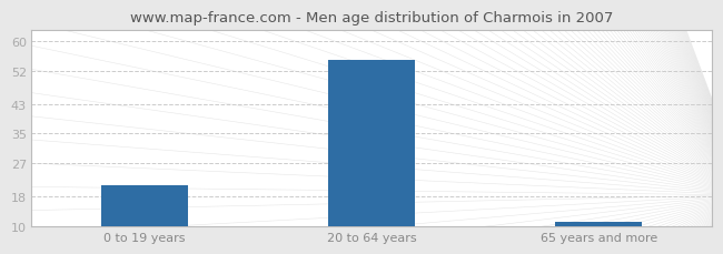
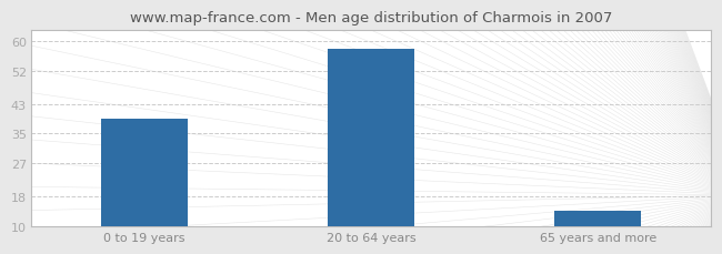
0 to 19 years: 21 -> 39
20 to 64 years: 55 -> 58
65 years and more: 11 -> 14
